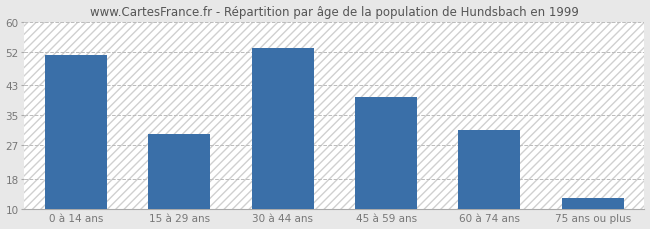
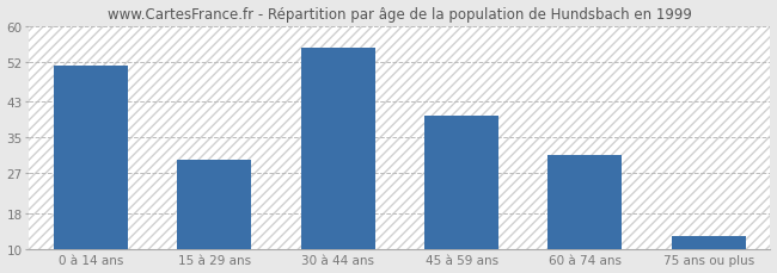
30 à 44 ans: 53 -> 55
